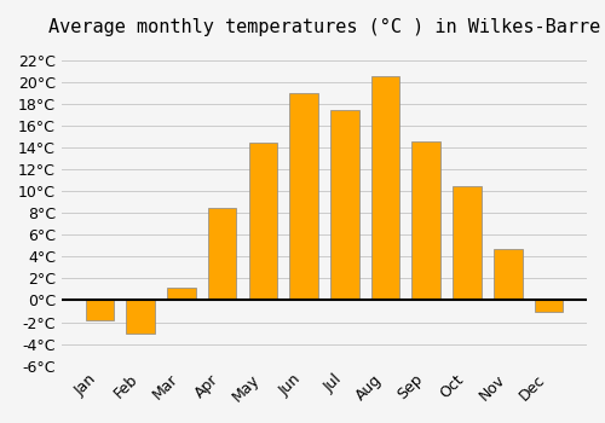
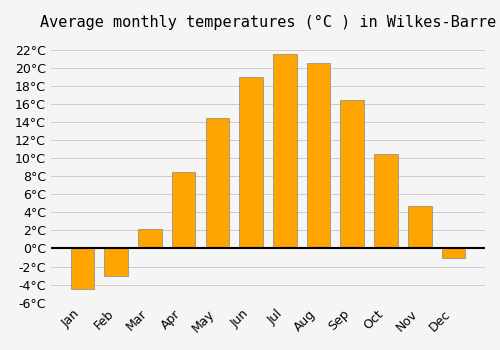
Jan: -1.8°C -> -4.5°C
Mar: 1.2°C -> 2.2°C
Jul: 17.4°C -> 21.5°C
Sep: 14.6°C -> 16.5°C
